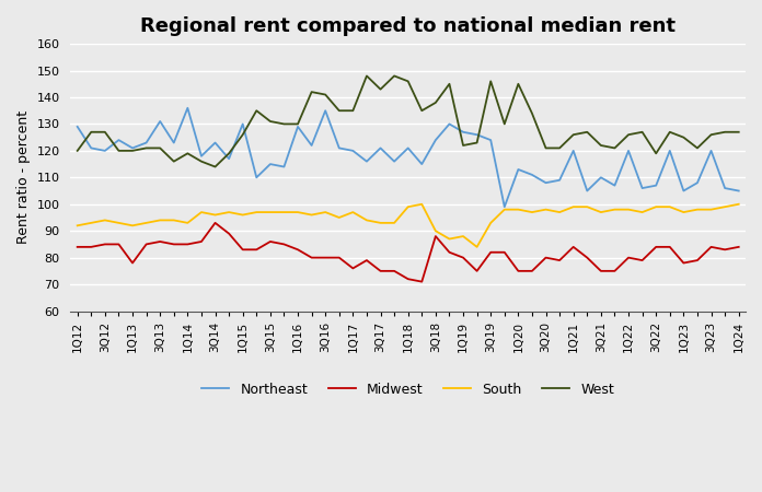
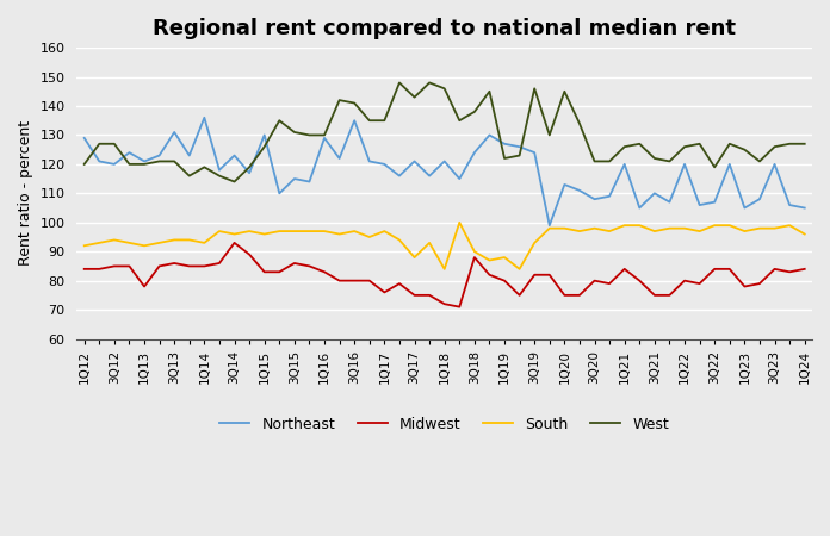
South/3Q17: 93 -> 88
South/1Q18: 99 -> 84
South/1Q24: 100 -> 96
